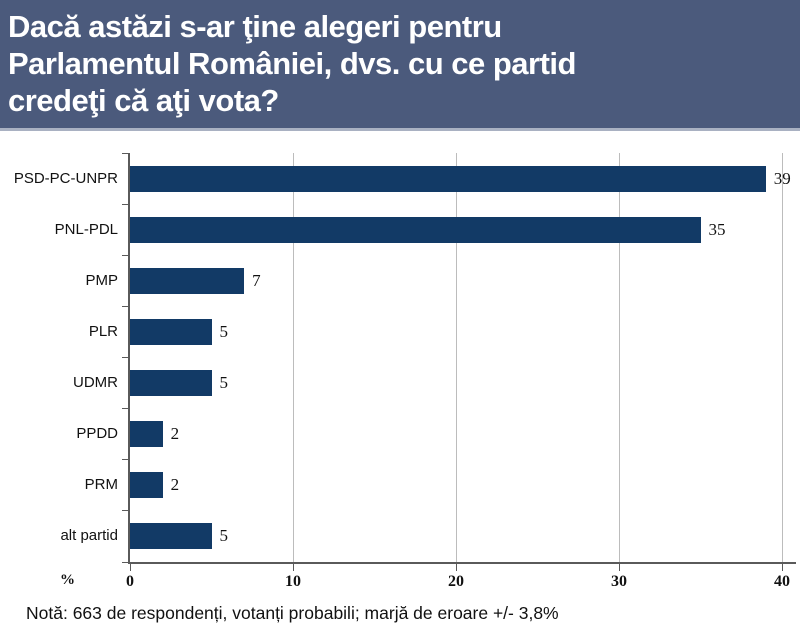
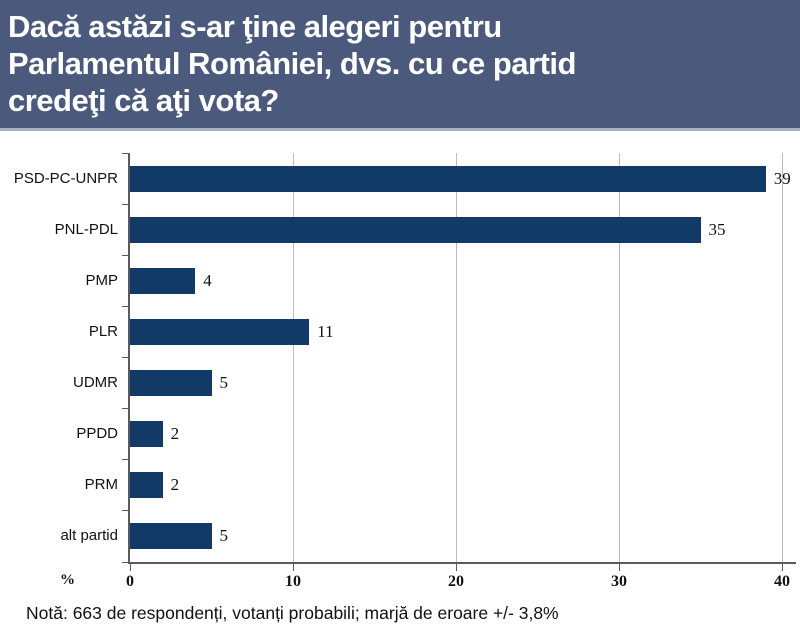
PMP: 7 -> 4
PLR: 5 -> 11
